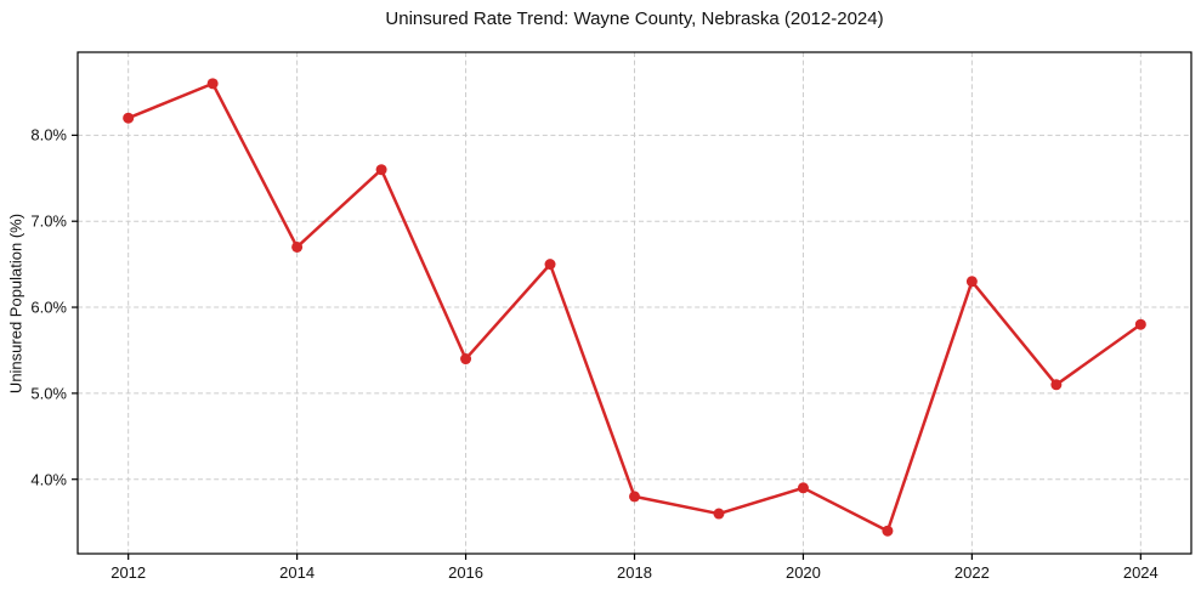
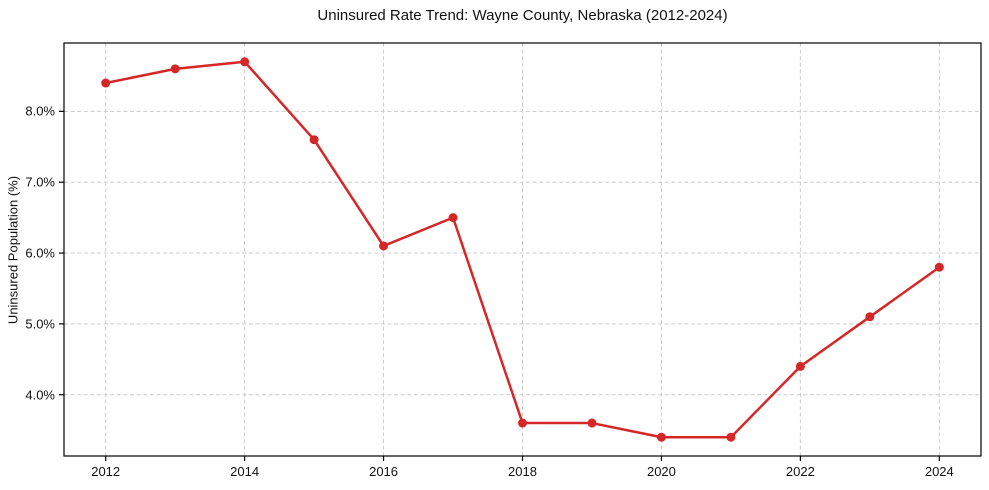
2012: 8.2% -> 8.4%
2014: 6.7% -> 8.7%
2016: 5.4% -> 6.1%
2018: 3.8% -> 3.6%
2020: 3.9% -> 3.4%
2022: 6.3% -> 4.4%
